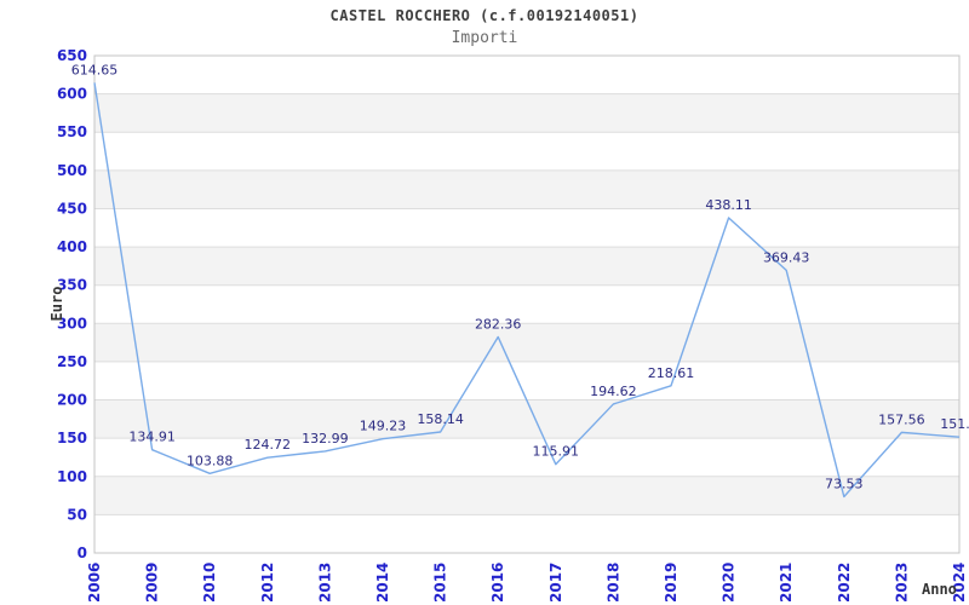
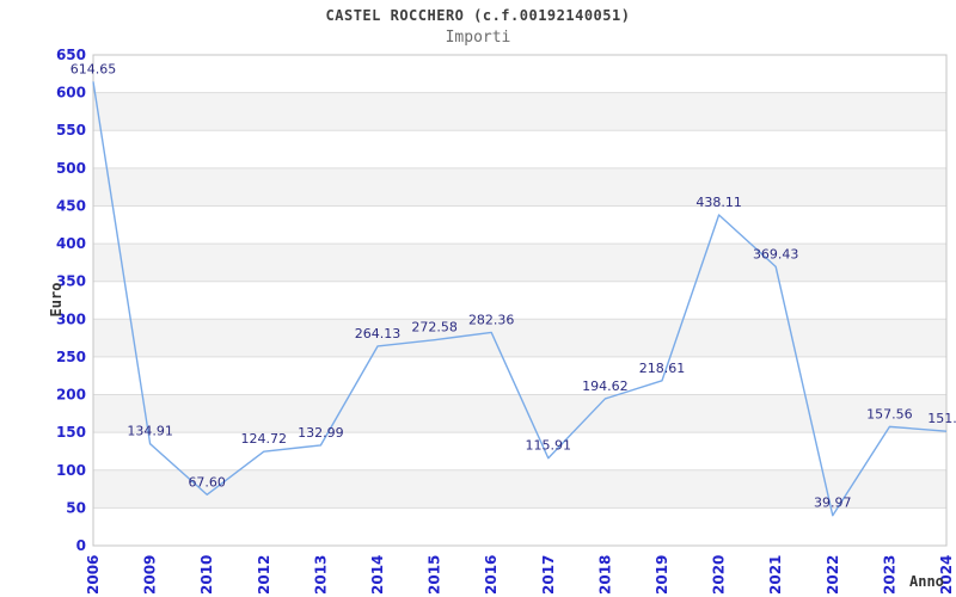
2010: 103.88 -> 67.60
2014: 149.23 -> 264.13
2015: 158.14 -> 272.58
2022: 73.53 -> 39.97
